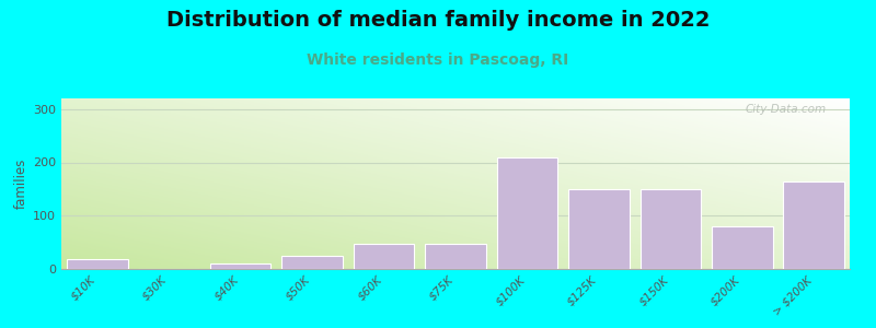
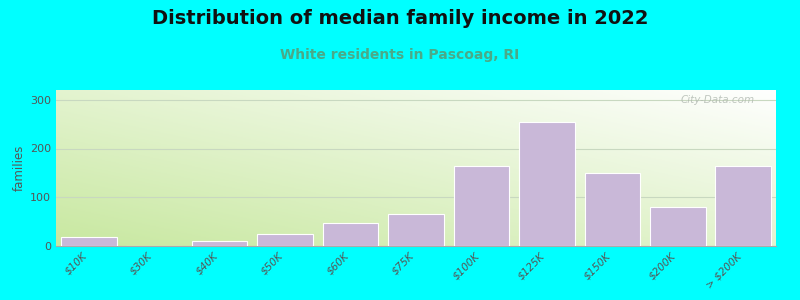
$75K: 48 -> 65
$100K: 210 -> 165
$125K: 150 -> 255
